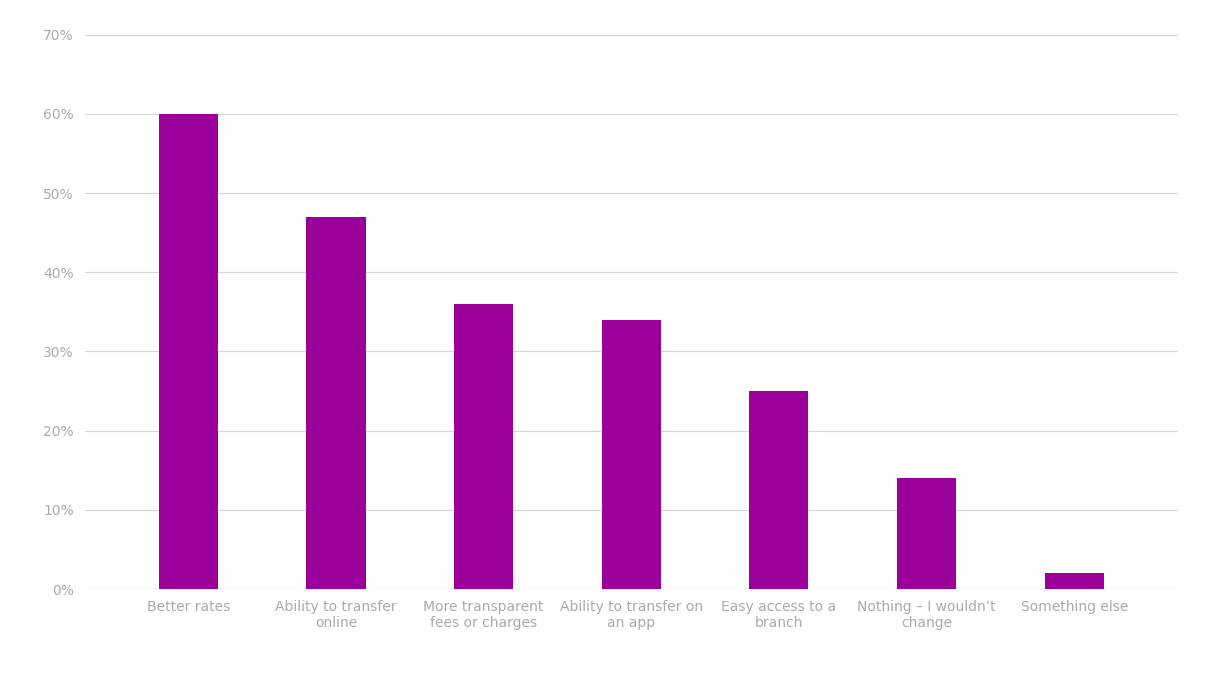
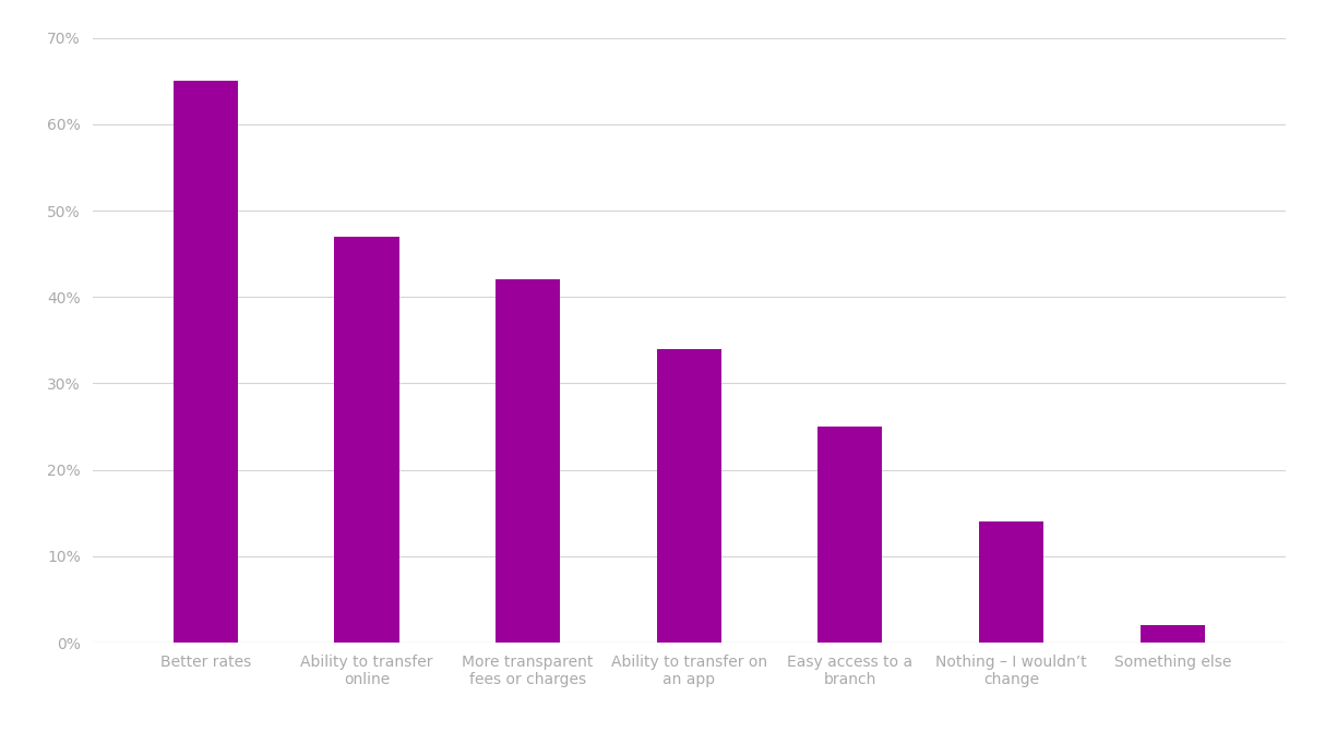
Better rates: 60% -> 65%
More transparent fees or charges: 36% -> 42%
